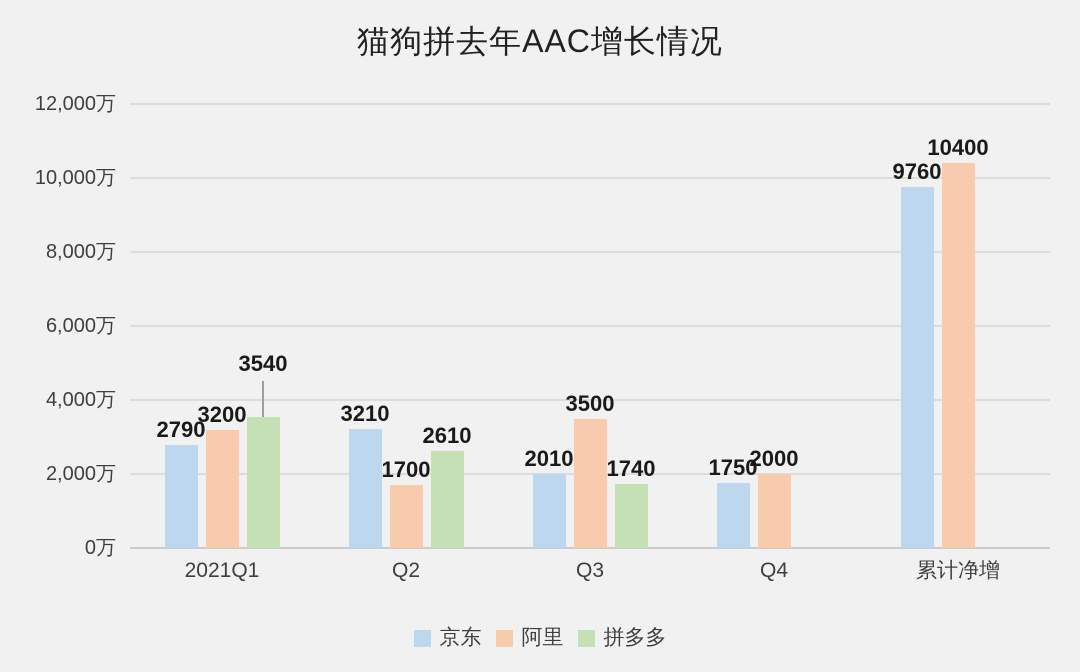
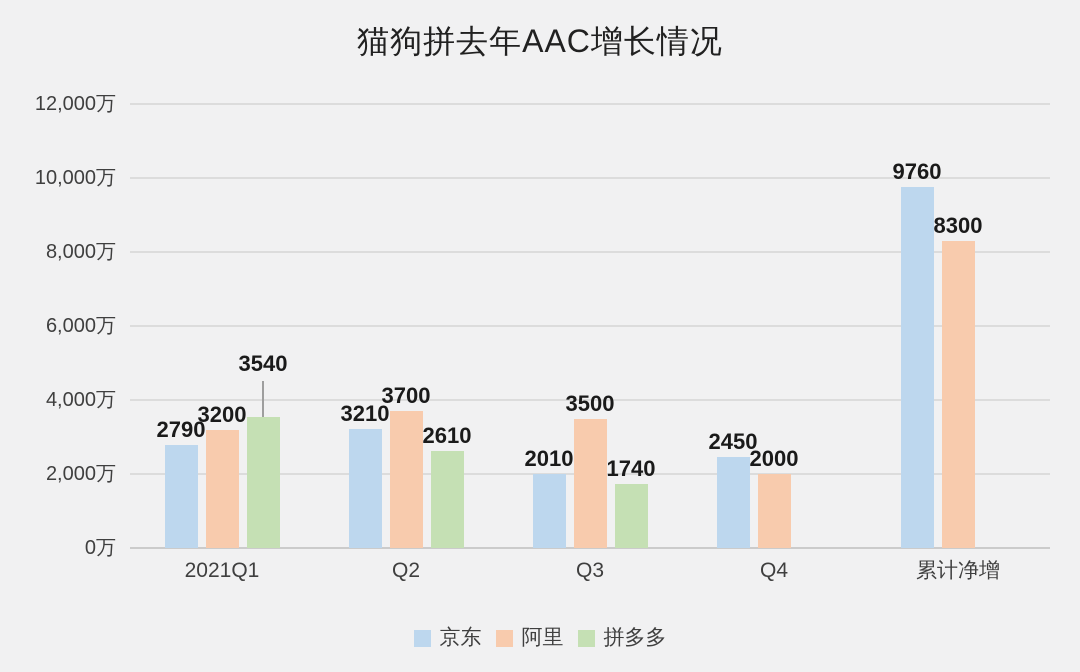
阿里/Q2: 1700 -> 3700
京东/Q4: 1750 -> 2450
阿里/累计净增: 10400 -> 8300
